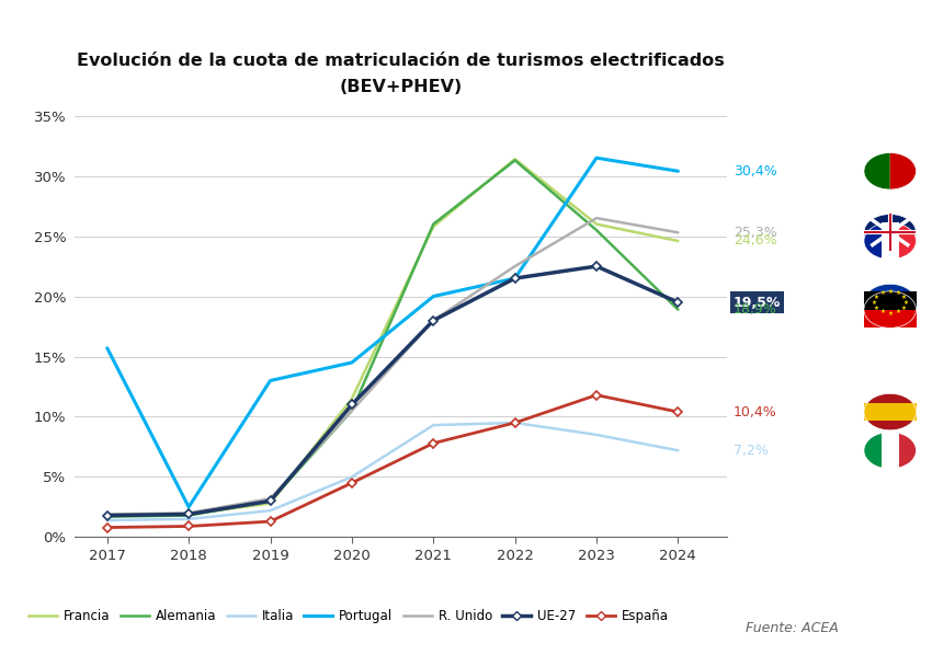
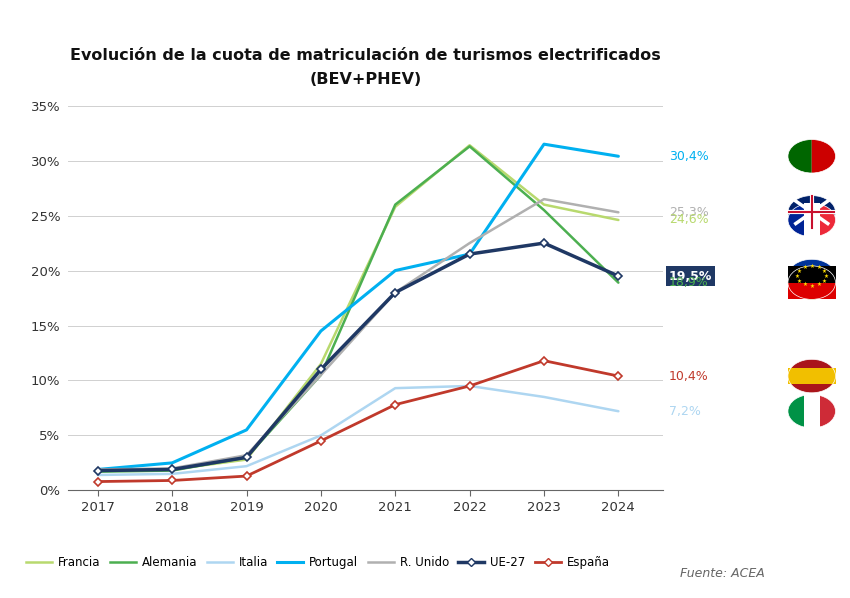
Portugal/2017: 15.7% -> 1.9%
Portugal/2019: 13.0% -> 5.5%
